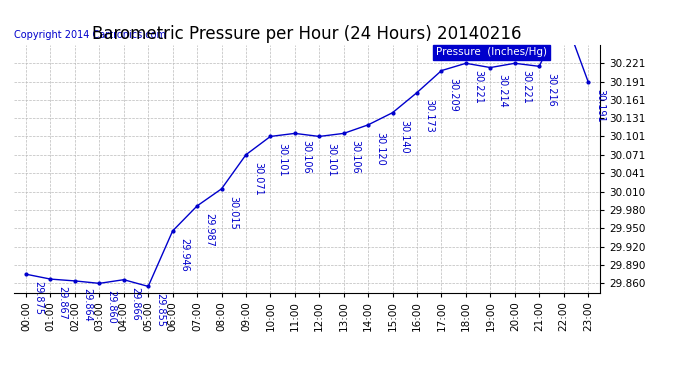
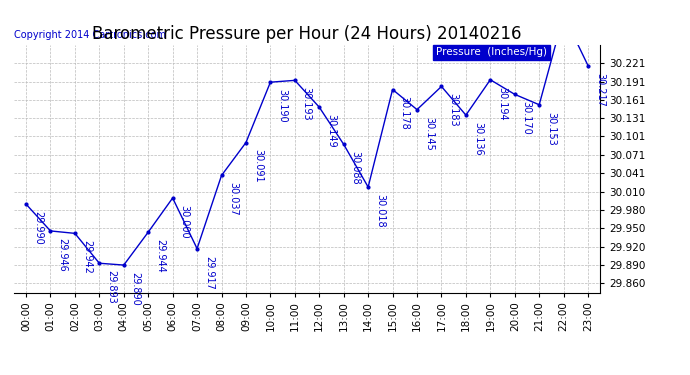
00:00: 29.875 -> 29.990
01:00: 29.867 -> 29.946
02:00: 29.864 -> 29.942
03:00: 29.860 -> 29.893
04:00: 29.866 -> 29.890
05:00: 29.855 -> 29.944
06:00: 29.946 -> 30.000
07:00: 29.987 -> 29.917
08:00: 30.015 -> 30.037
09:00: 30.071 -> 30.091
10:00: 30.101 -> 30.190
11:00: 30.106 -> 30.193
12:00: 30.101 -> 30.149
13:00: 30.106 -> 30.088
14:00: 30.120 -> 30.018
15:00: 30.140 -> 30.178
16:00: 30.173 -> 30.145
17:00: 30.209 -> 30.183
18:00: 30.221 -> 30.136
19:00: 30.214 -> 30.194
20:00: 30.221 -> 30.170
21:00: 30.216 -> 30.153
23:00: 30.191 -> 30.217
